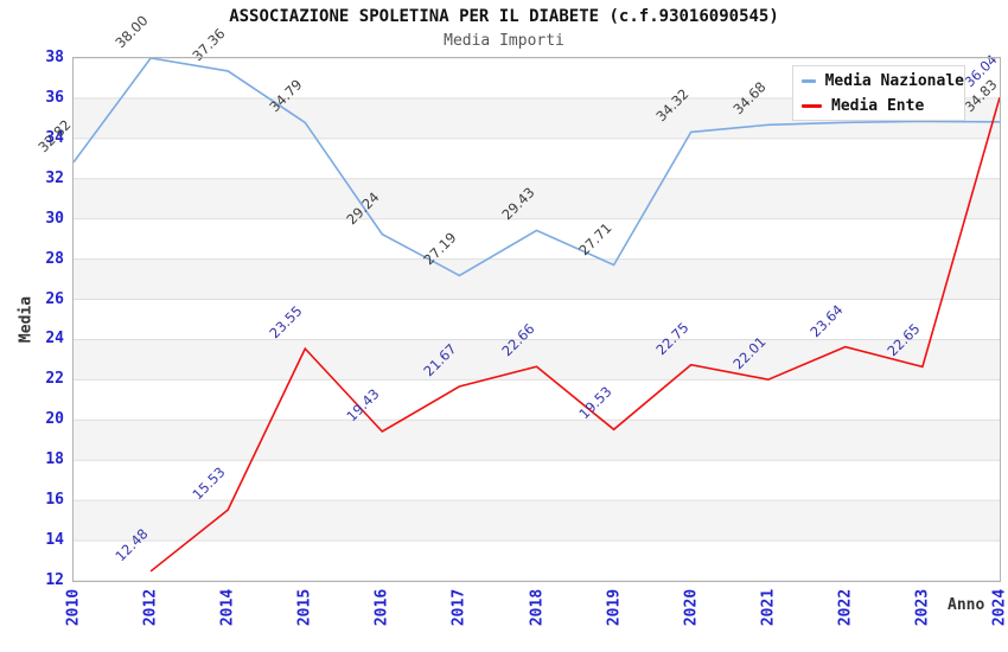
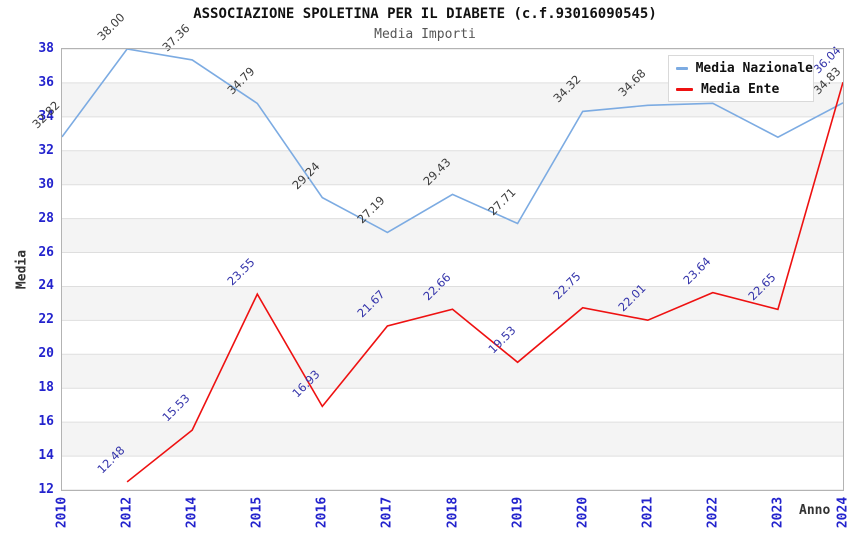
Media Ente/2016: 19.43 -> 16.93
Media Nazionale/2023: 34.9 -> 32.8
